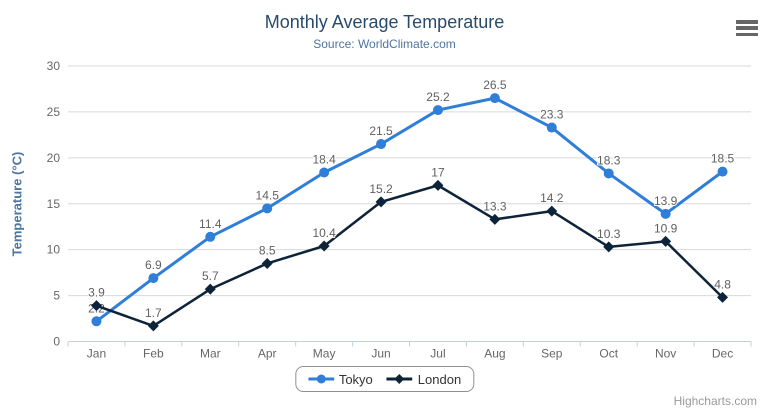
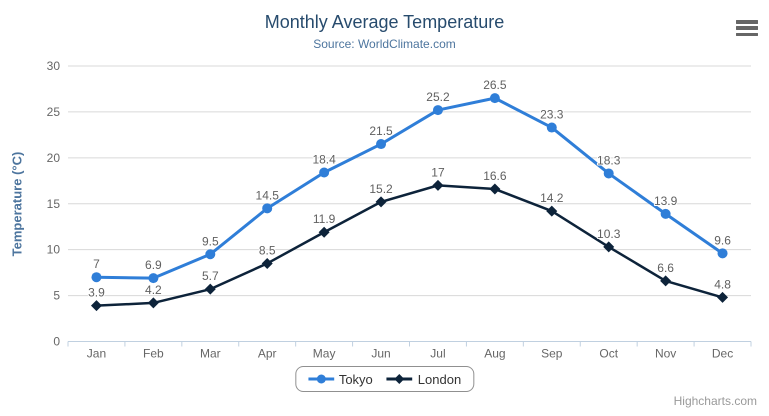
Tokyo/Jan: 2.2 -> 7
London/Feb: 1.7 -> 4.2
Tokyo/Mar: 11.4 -> 9.5
London/May: 10.4 -> 11.9
London/Aug: 13.3 -> 16.6
London/Nov: 10.9 -> 6.6
Tokyo/Dec: 18.5 -> 9.6
